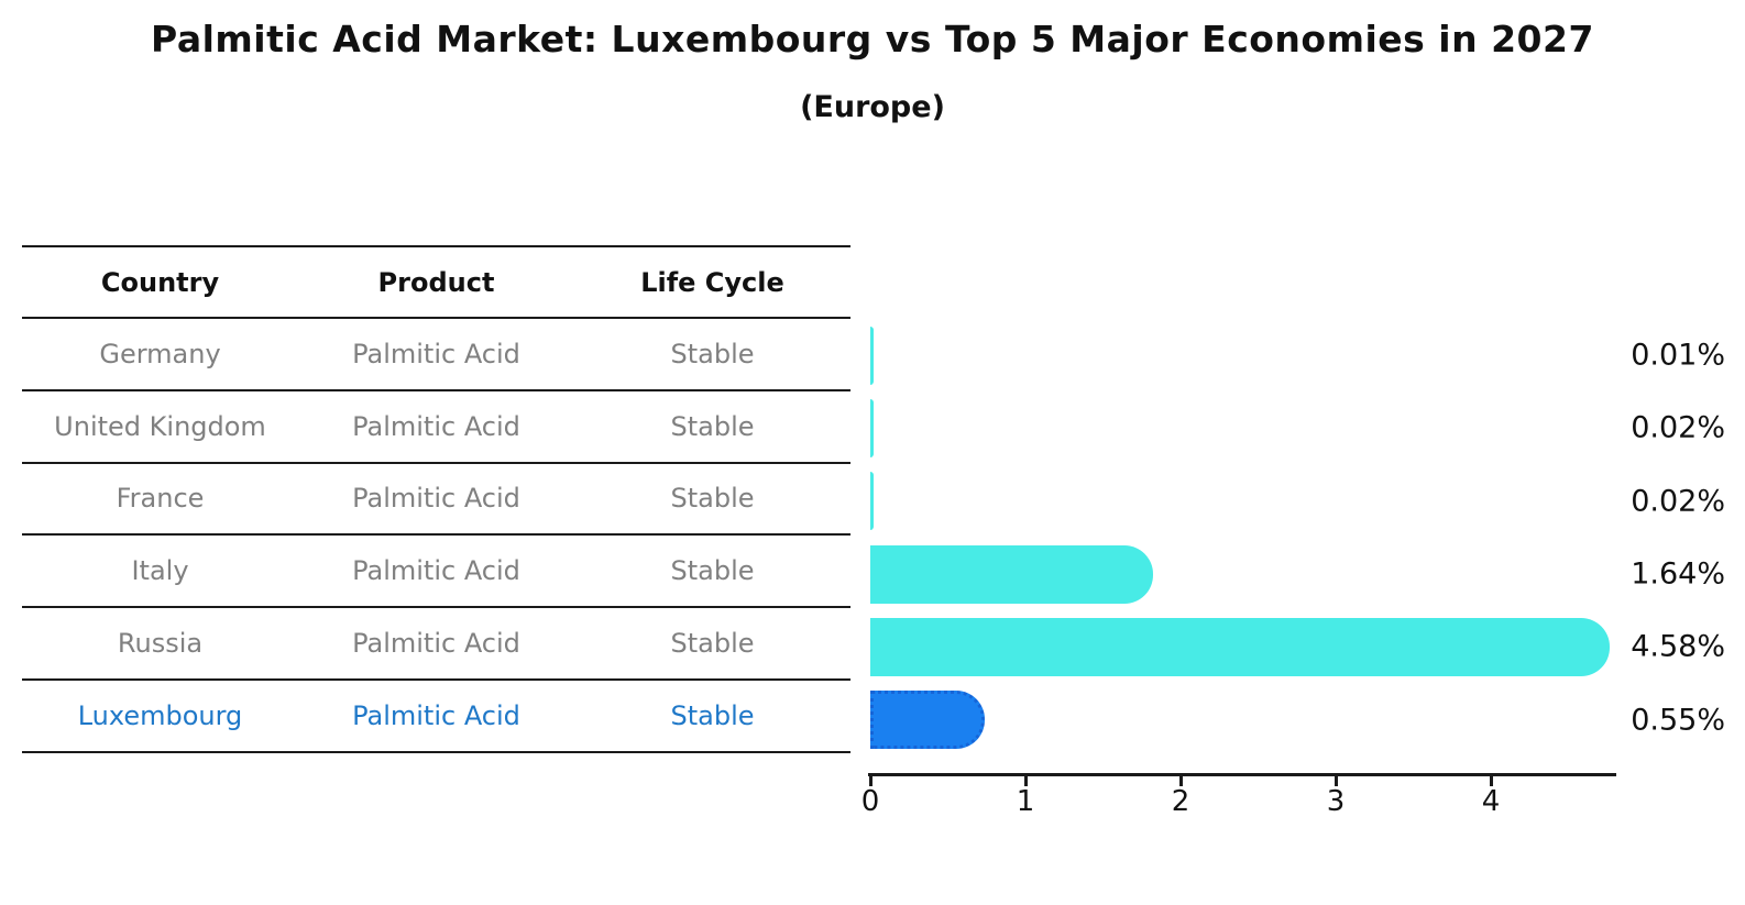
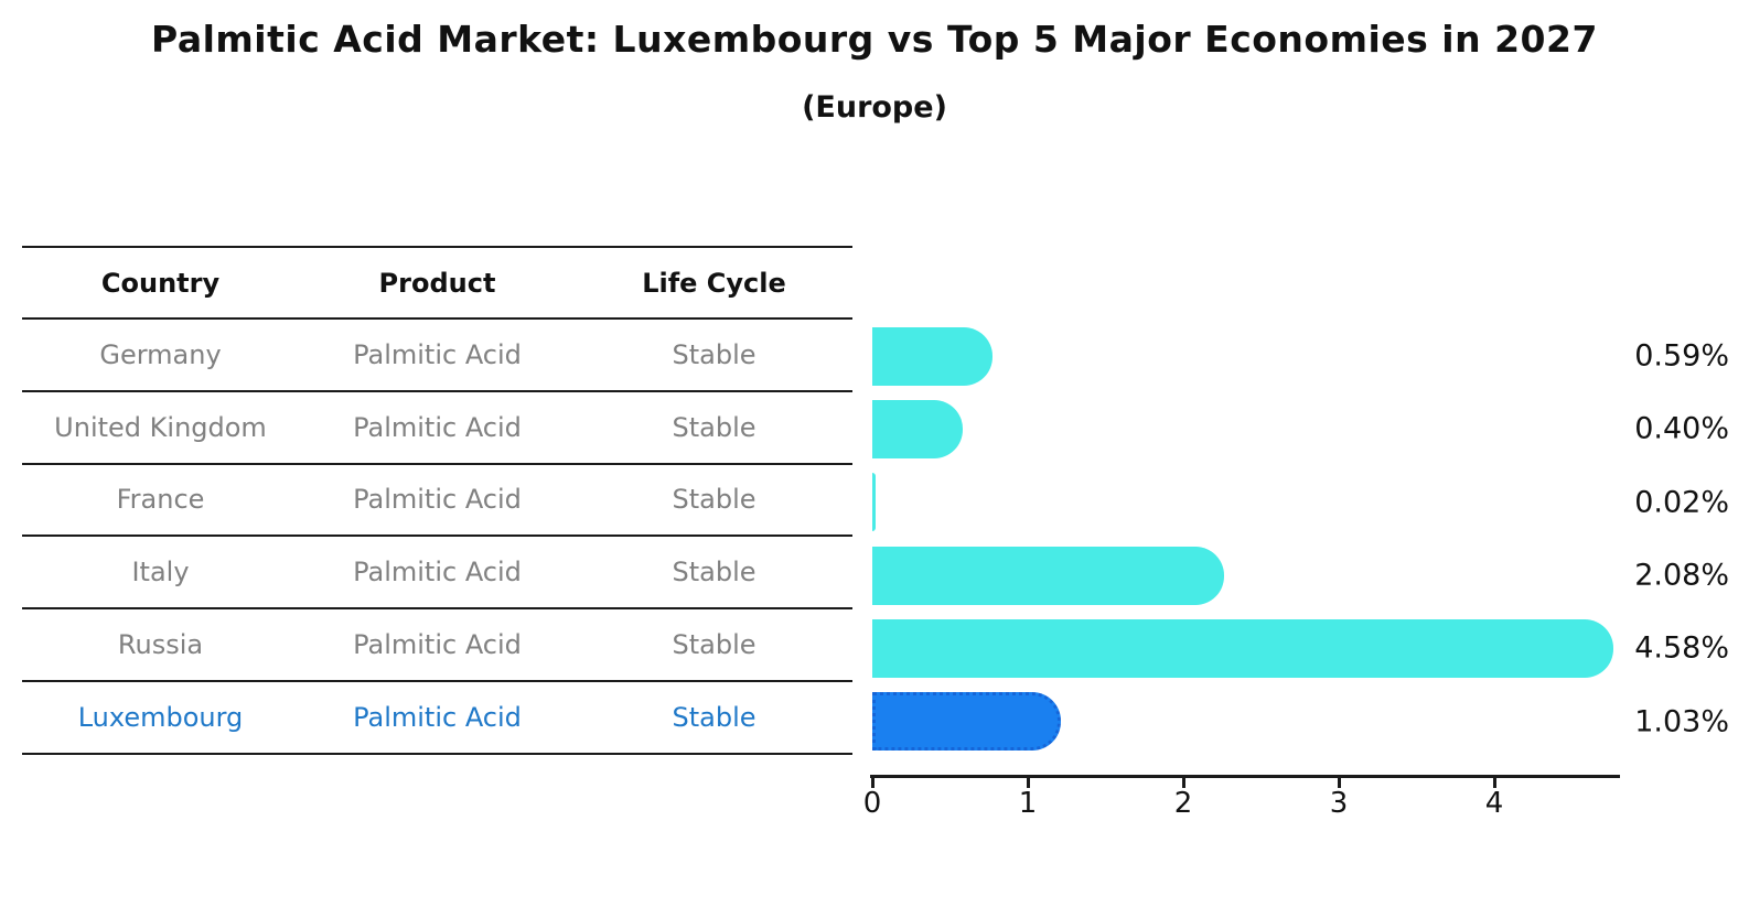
Germany: 0.01% -> 0.59%
United Kingdom: 0.02% -> 0.40%
Italy: 1.64% -> 2.08%
Luxembourg: 0.55% -> 1.03%
